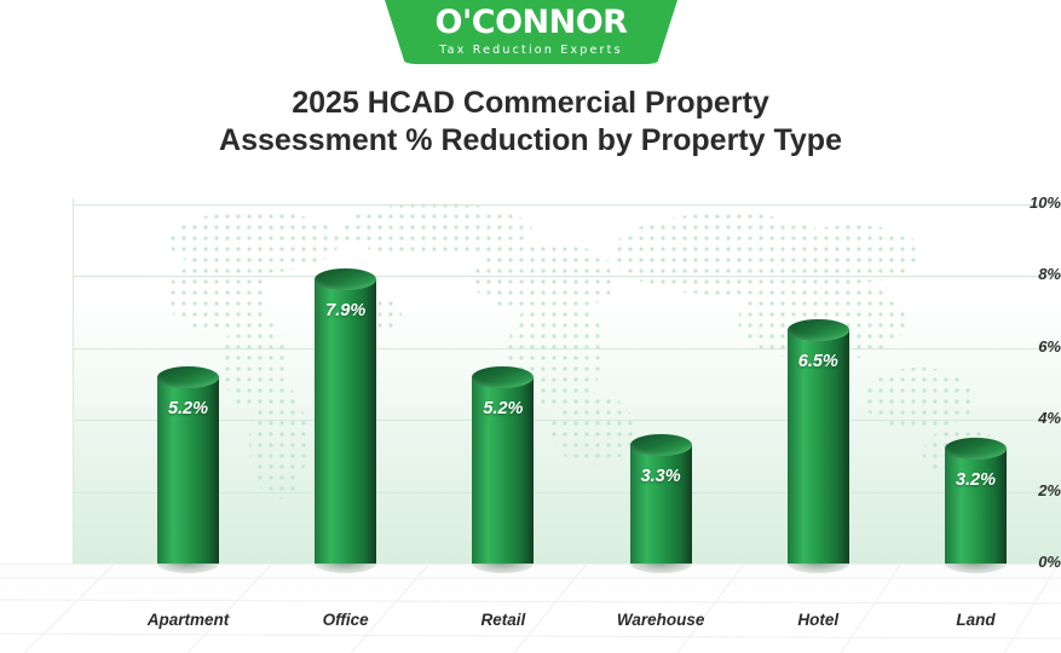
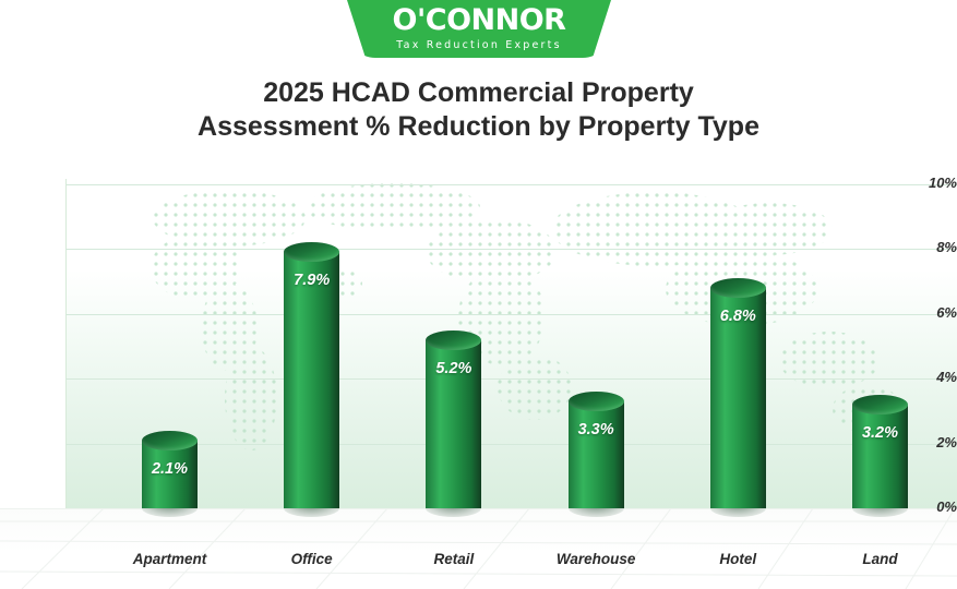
Apartment: 5.2% -> 2.1%
Hotel: 6.5% -> 6.8%
